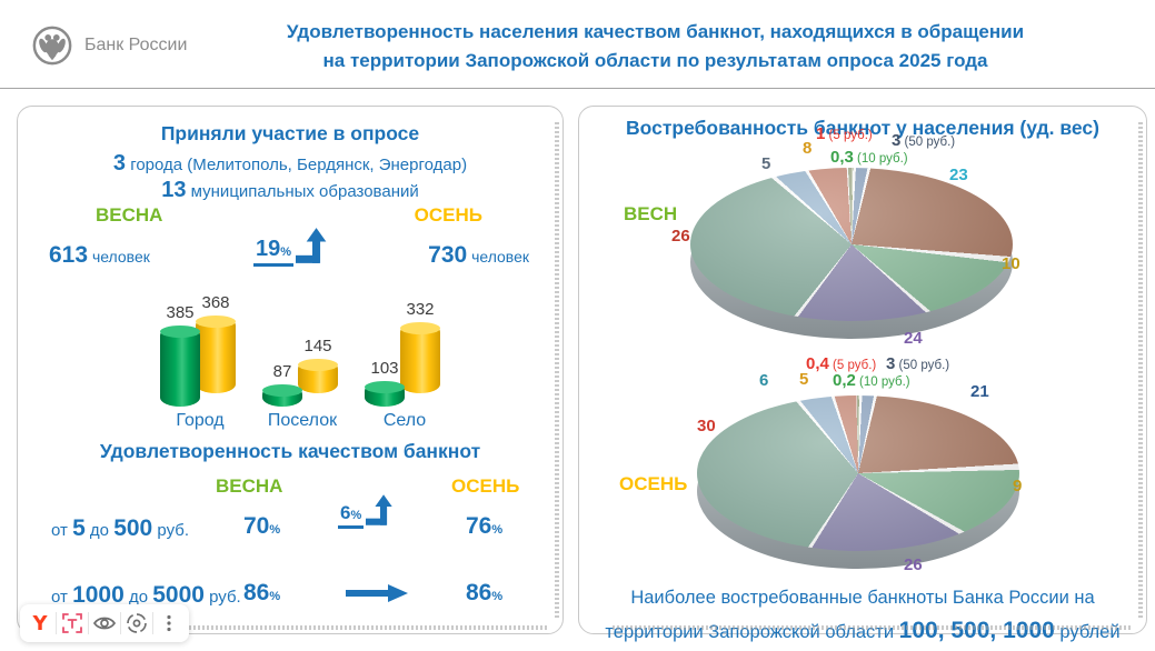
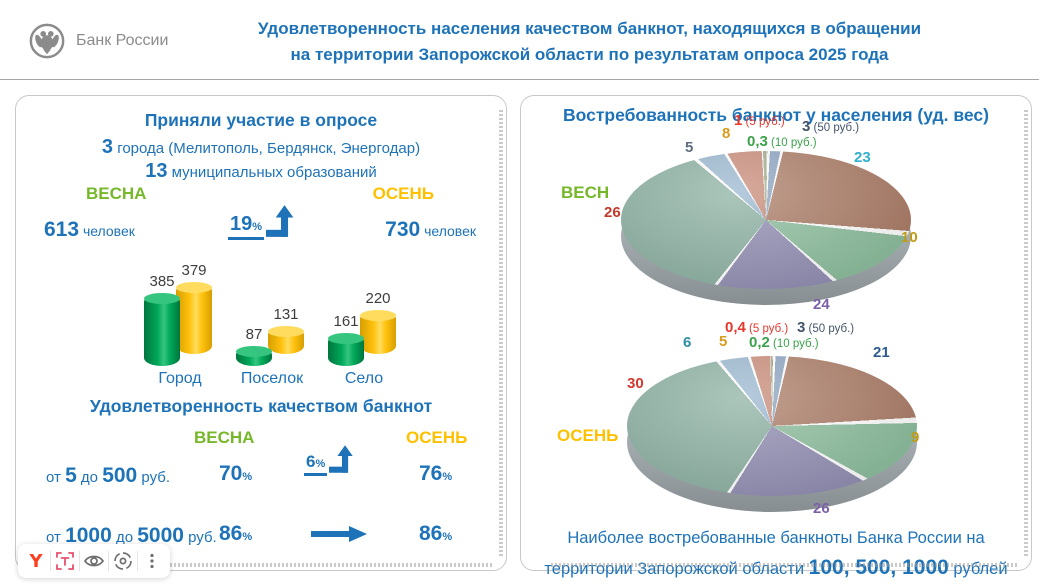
Приняли участие в опросе/ОСЕНЬ/Город: 368 -> 379
Приняли участие в опросе/ОСЕНЬ/Поселок: 145 -> 131
Приняли участие в опросе/ВЕСНА/Село: 103 -> 161
Приняли участие в опросе/ОСЕНЬ/Село: 332 -> 220
